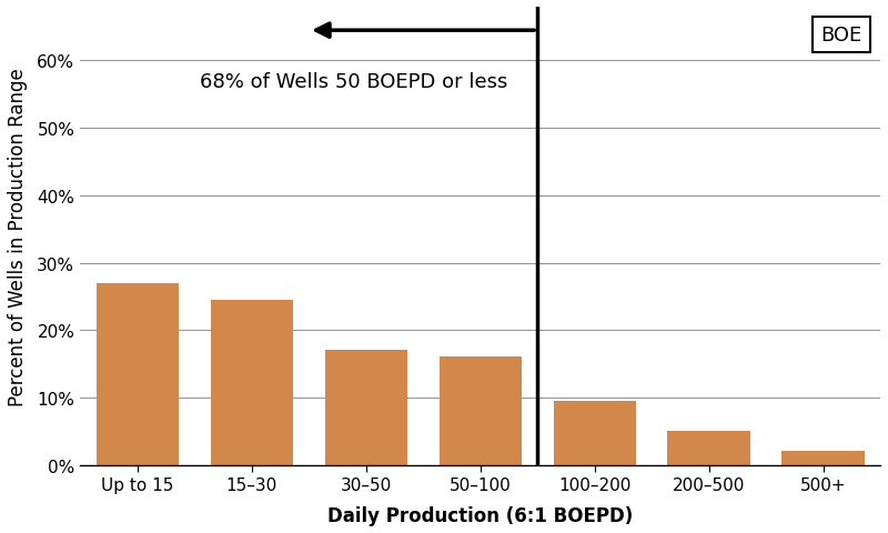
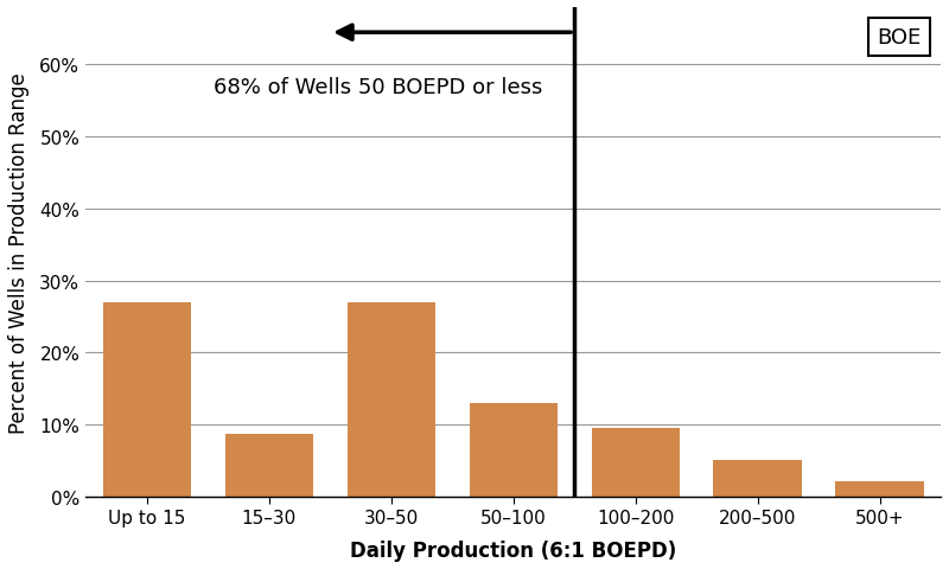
15–30: 24.5% -> 8.6%
30–50: 17.0% -> 27.0%
50–100: 16.0% -> 13.0%
